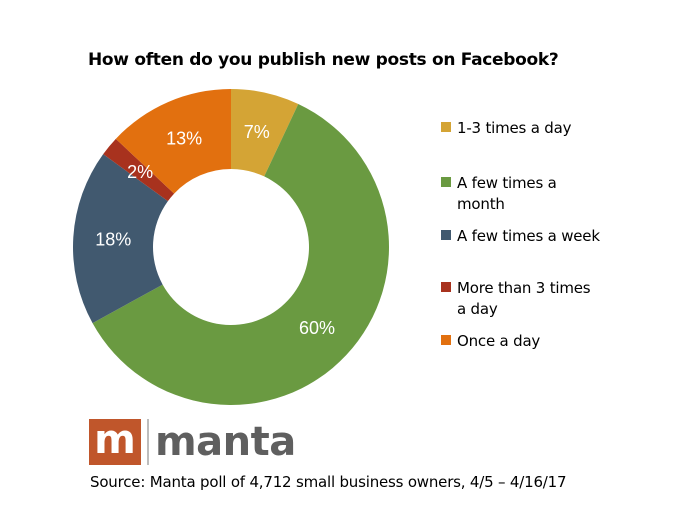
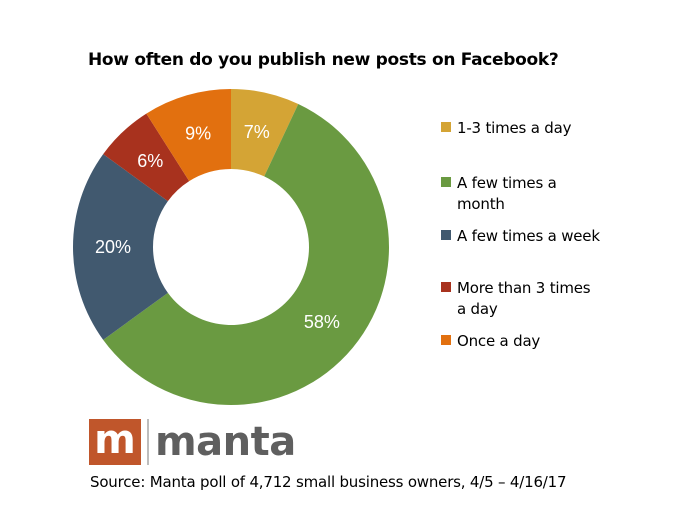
A few times a month: 60% -> 58%
A few times a week: 18% -> 20%
More than 3 times a day: 2% -> 6%
Once a day: 13% -> 9%
